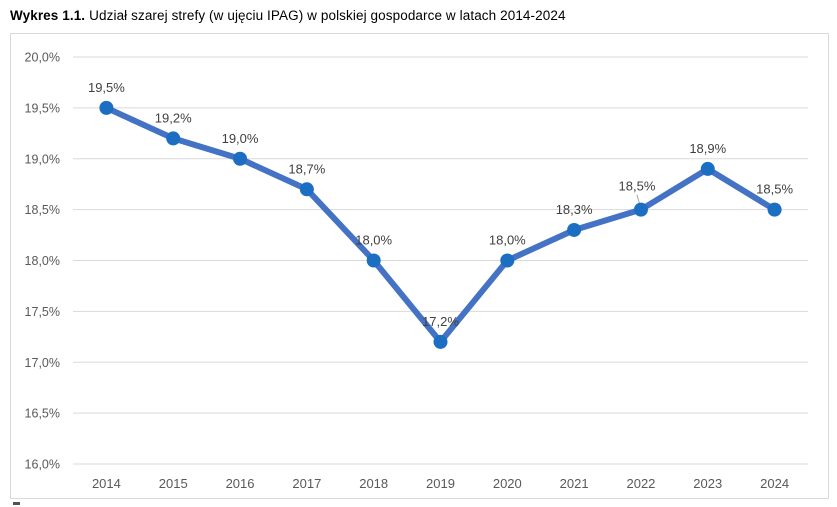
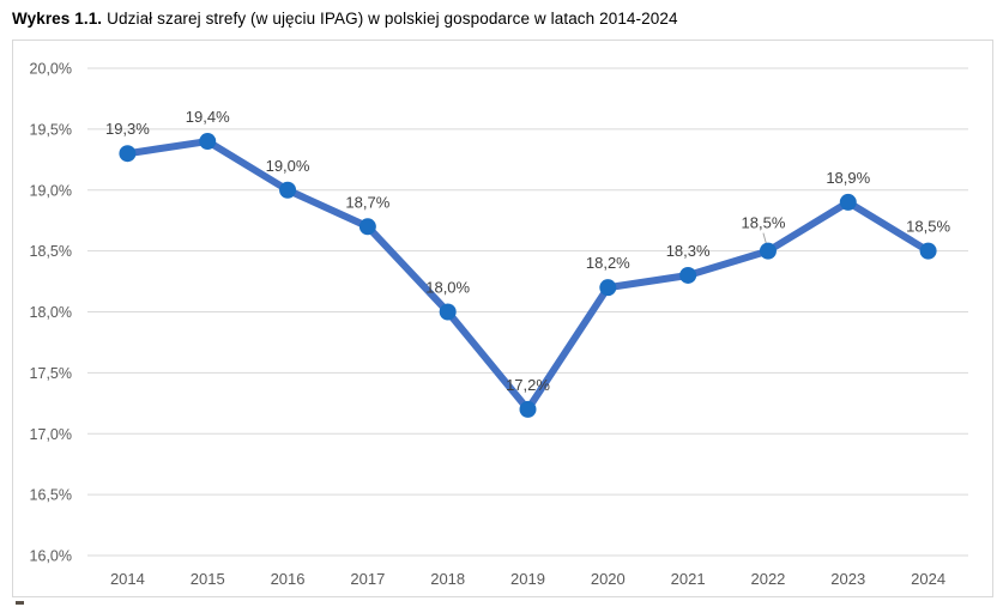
2014: 19,5% -> 19,3%
2015: 19,2% -> 19,4%
2020: 18,0% -> 18,2%
